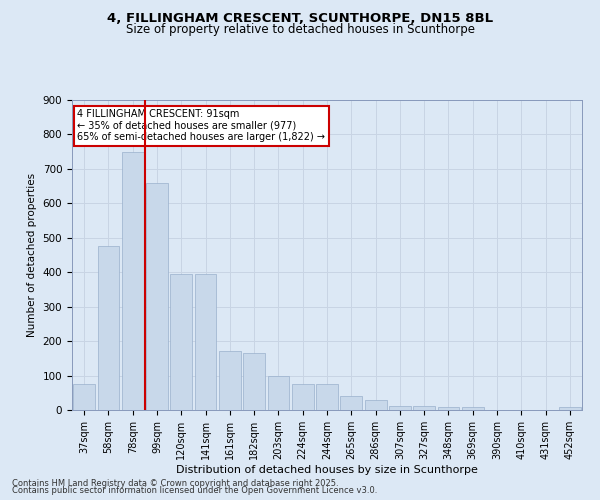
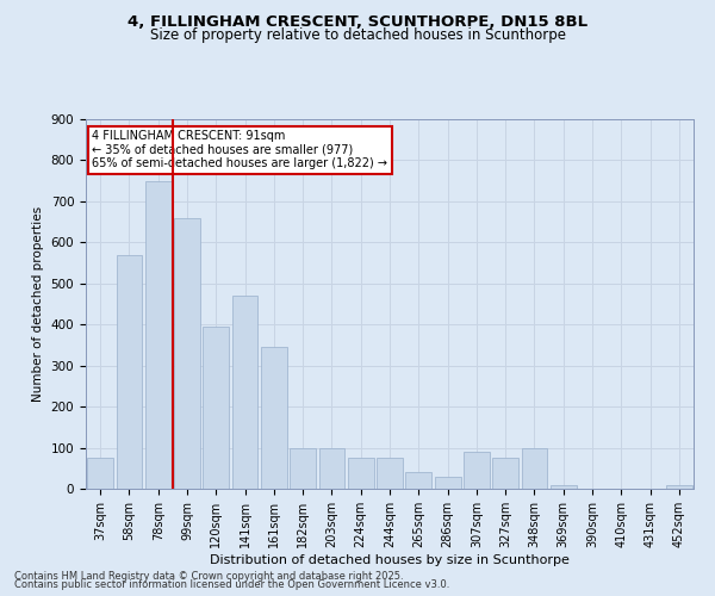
58sqm: 475 -> 570
141sqm: 395 -> 470
161sqm: 170 -> 345
182sqm: 165 -> 100
307sqm: 12 -> 90
327sqm: 12 -> 75
348sqm: 10 -> 100
